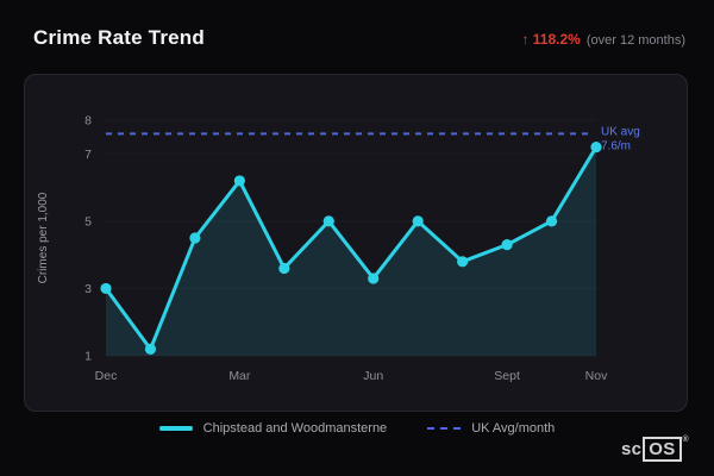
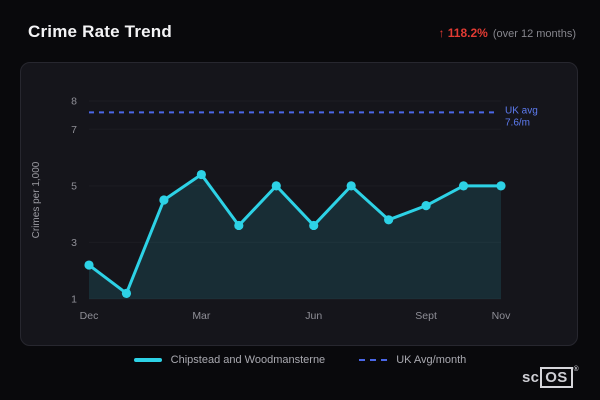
Dec: 3.0 -> 2.2
Mar: 6.2 -> 5.4
Jun: 3.3 -> 3.6
Nov: 7.2 -> 5.0
